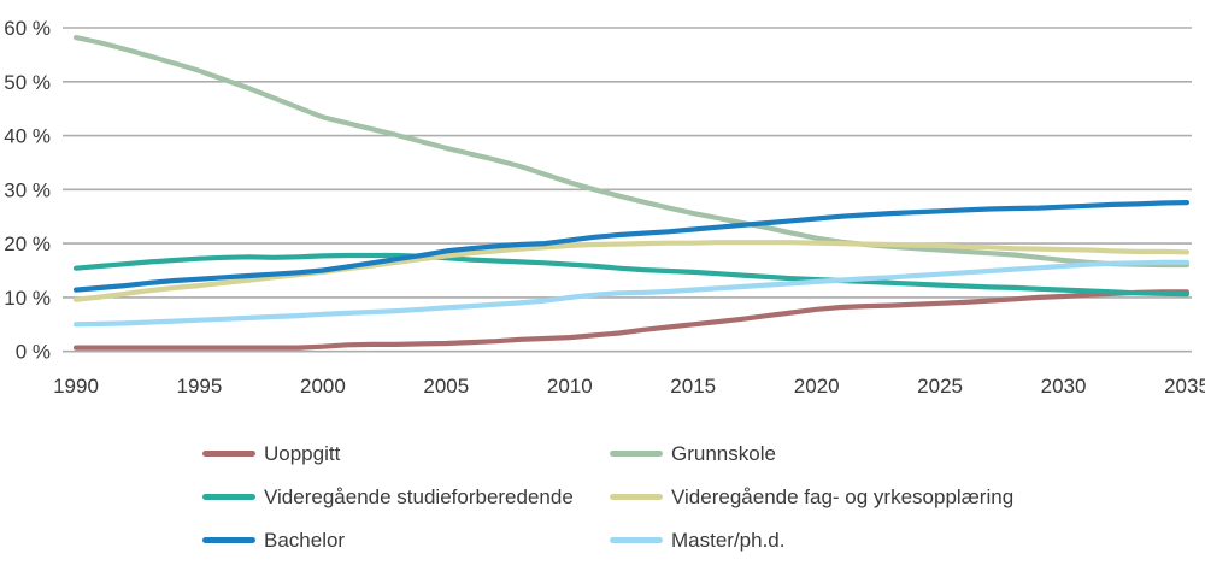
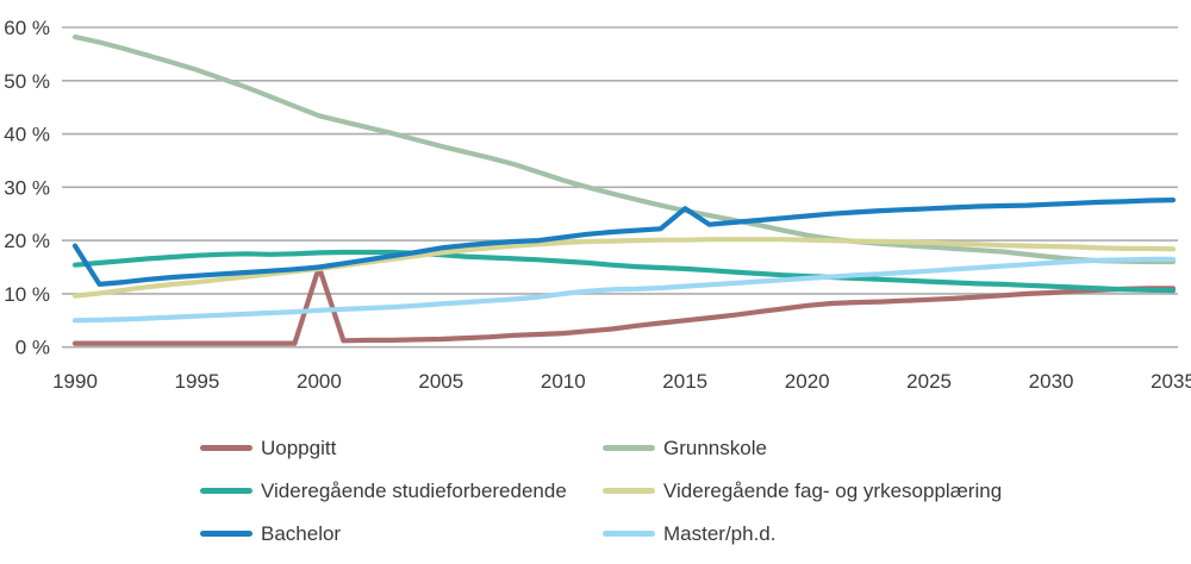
Bachelor/1990: 11% -> 19%
Uoppgitt/2000: 1% -> 15%
Bachelor/2015: 23% -> 26%
